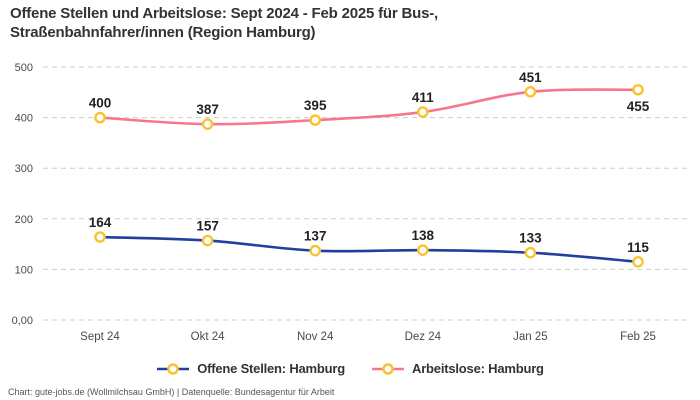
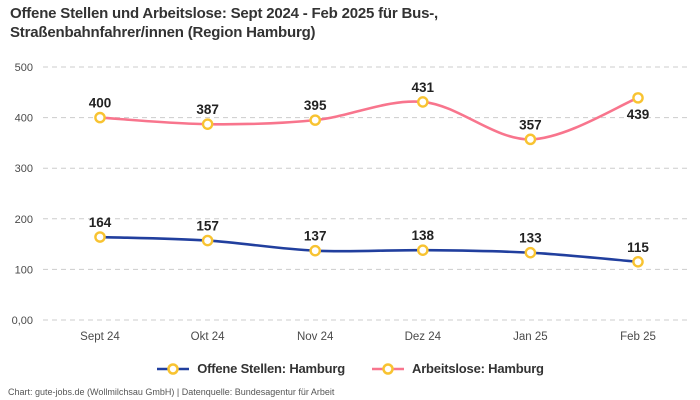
Arbeitslose: Hamburg/Dez 24: 411 -> 431
Arbeitslose: Hamburg/Jan 25: 451 -> 357
Arbeitslose: Hamburg/Feb 25: 455 -> 439
